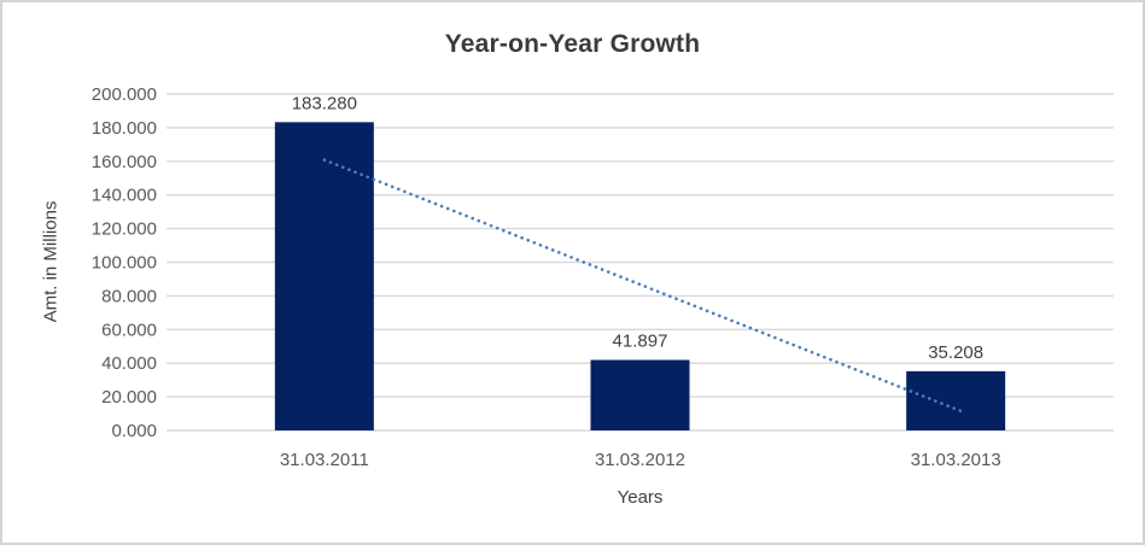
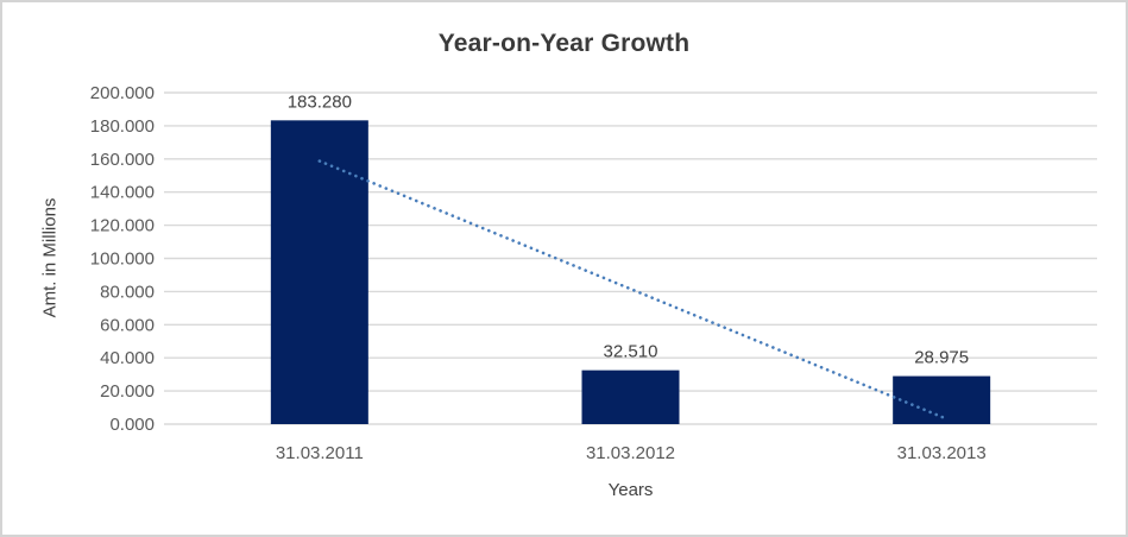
31.03.2012: 41.897 -> 32.510
31.03.2013: 35.208 -> 28.975
